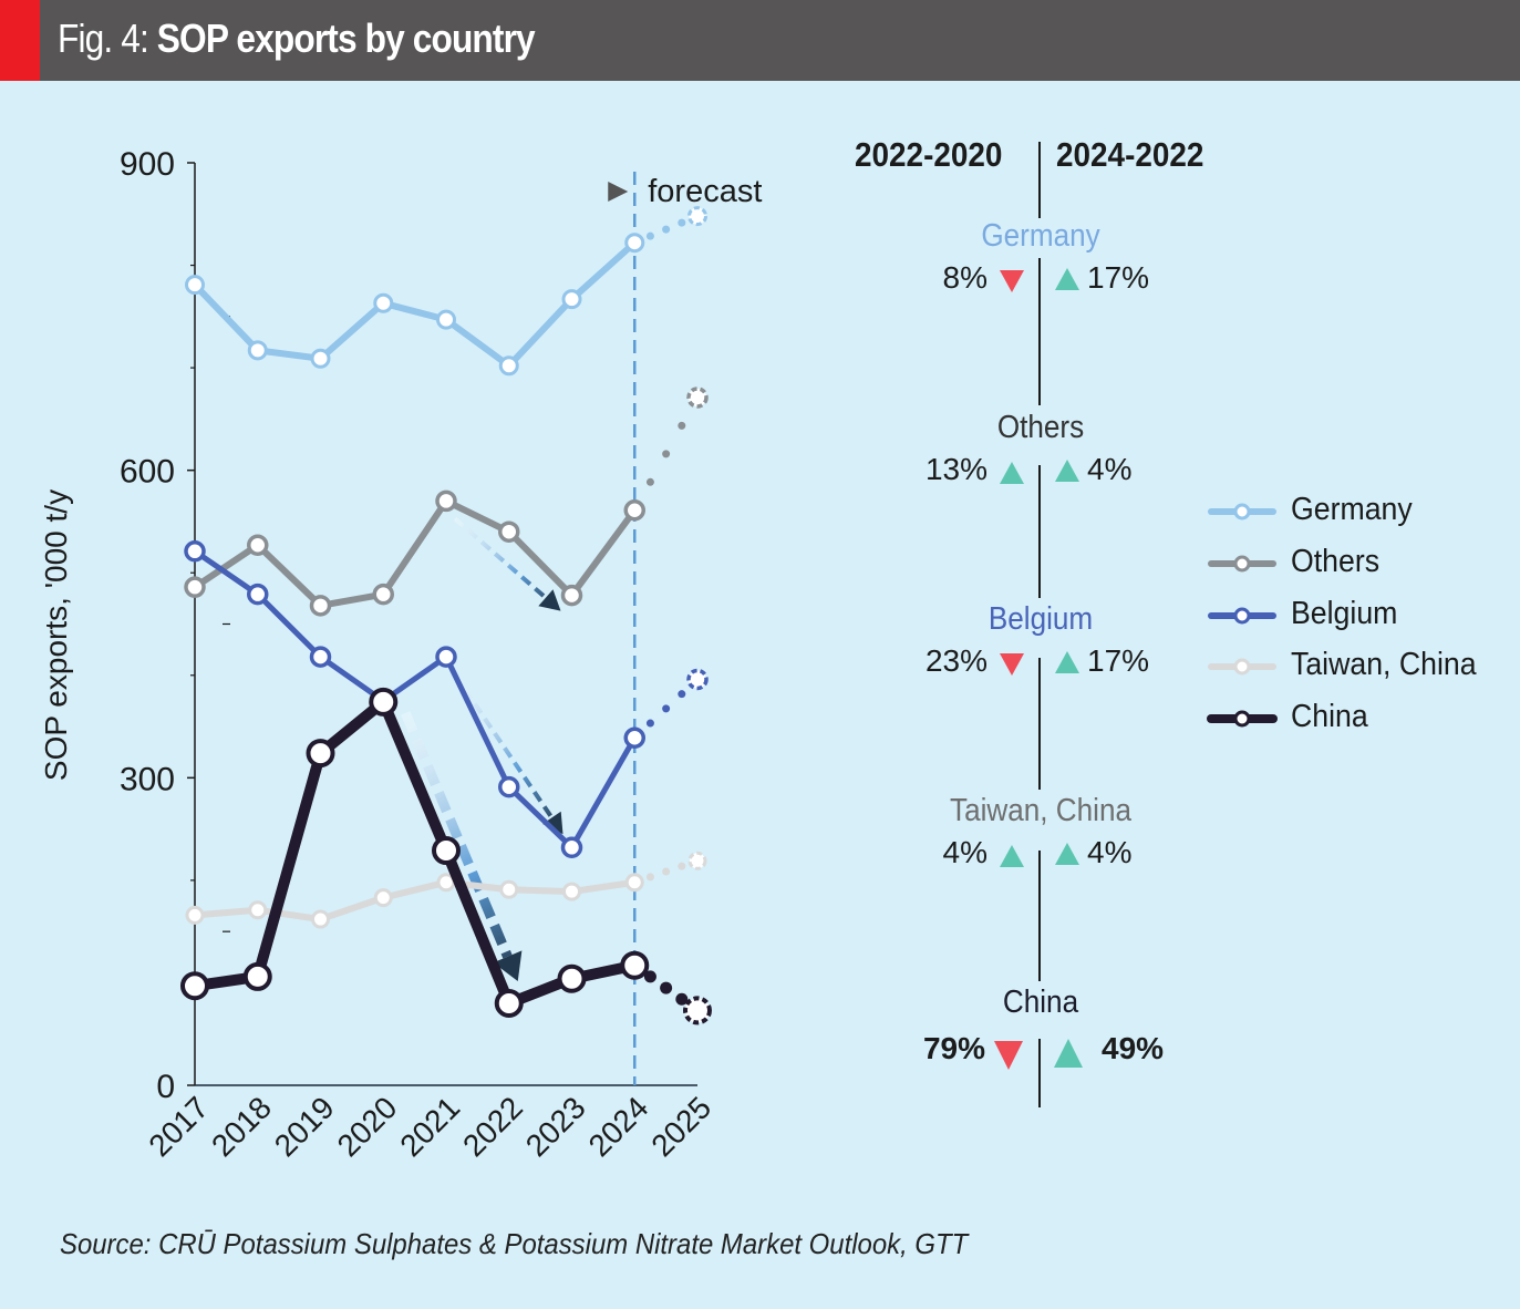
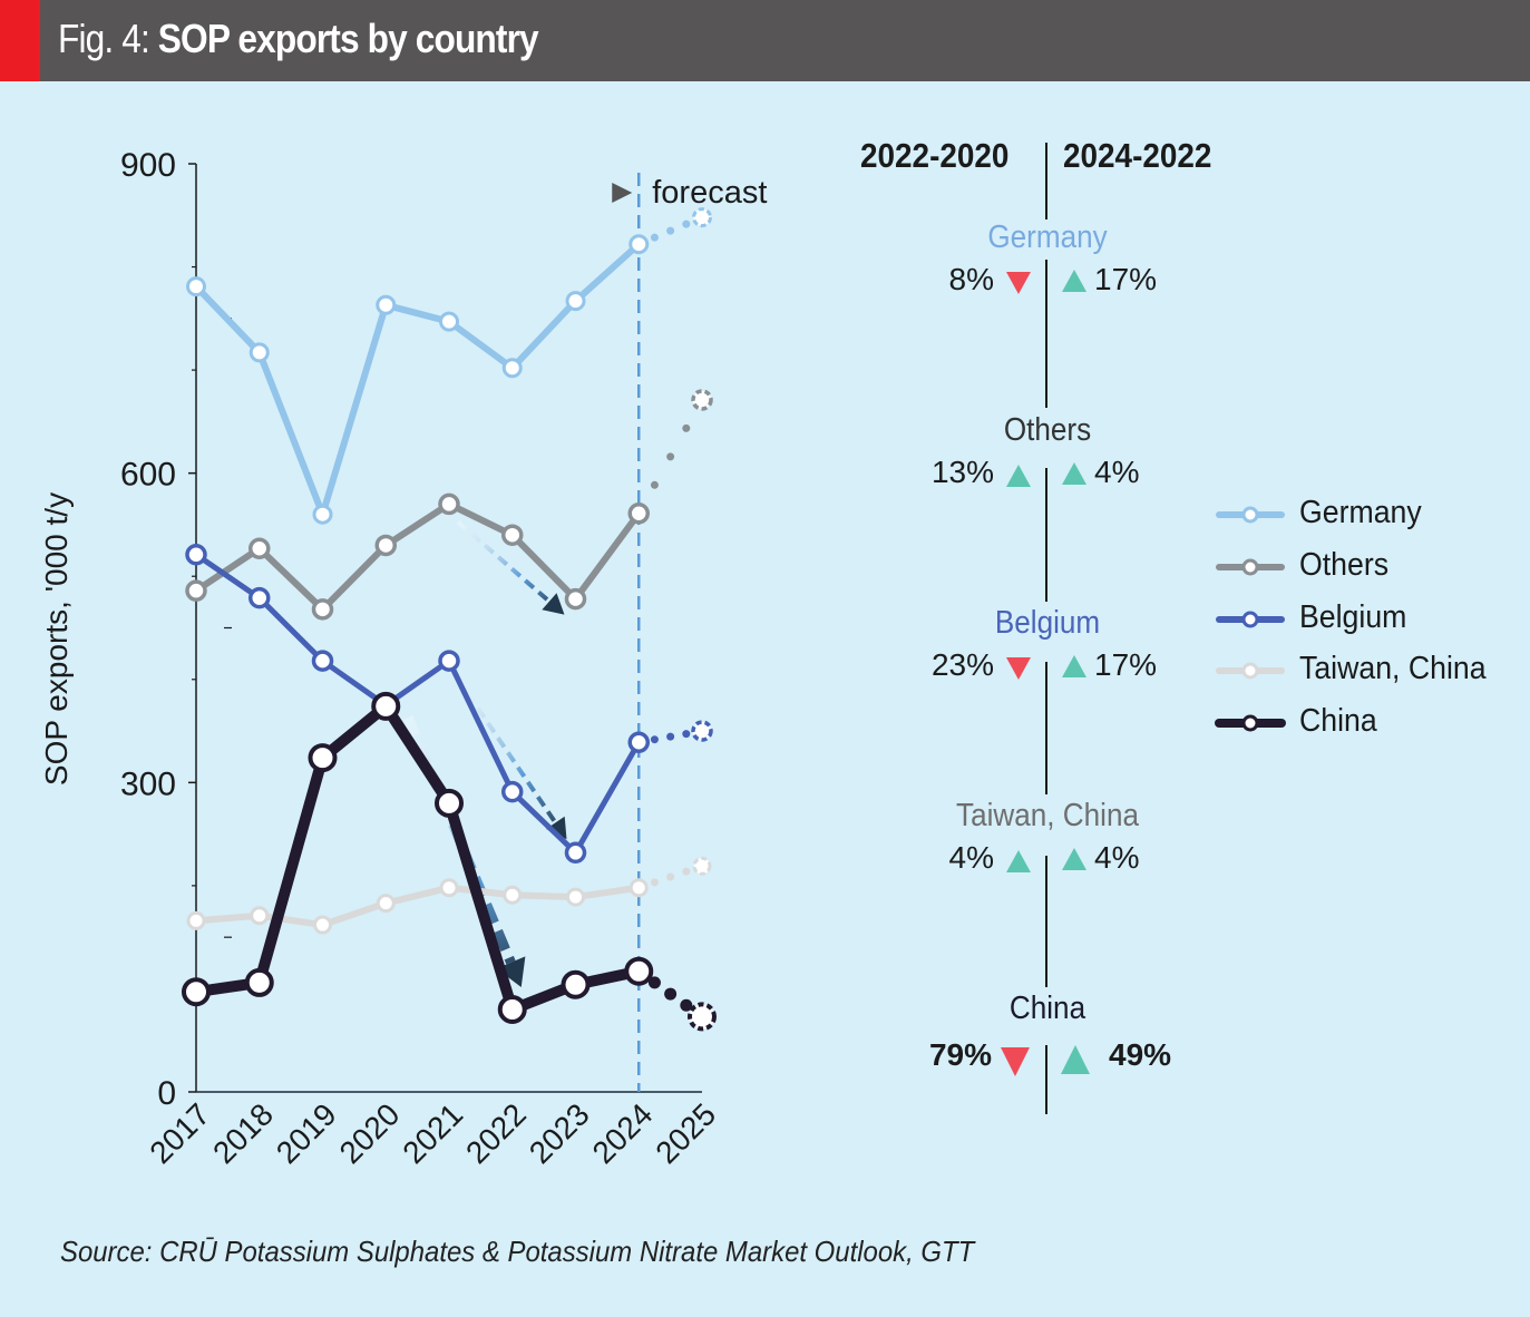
Germany/2019: 710 -> 560
Others/2020: 480 -> 530
China/2021: 230 -> 280
Belgium/2025: 400 -> 350
